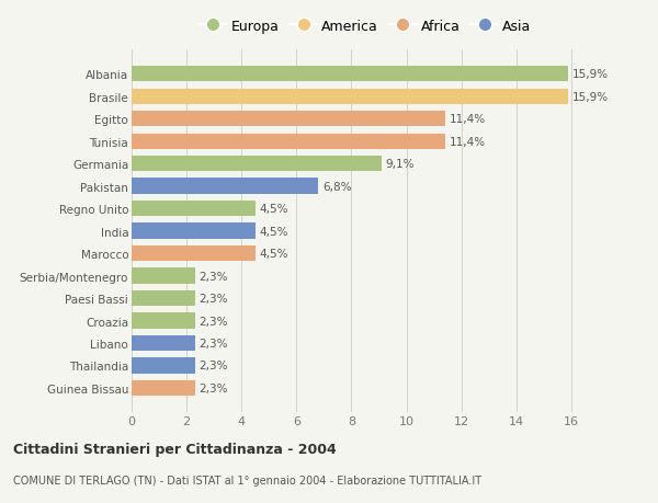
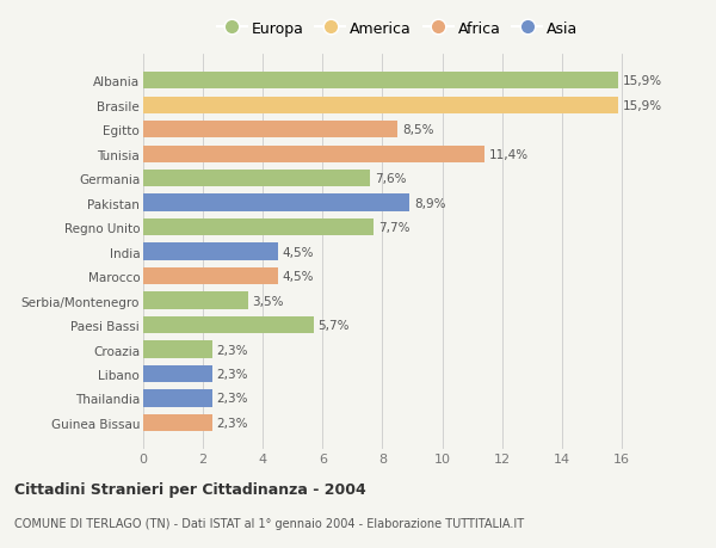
Egitto: 11,4% -> 8,5%
Germania: 9,1% -> 7,6%
Pakistan: 6,8% -> 8,9%
Regno Unito: 4,5% -> 7,7%
Serbia/Montenegro: 2,3% -> 3,5%
Paesi Bassi: 2,3% -> 5,7%
